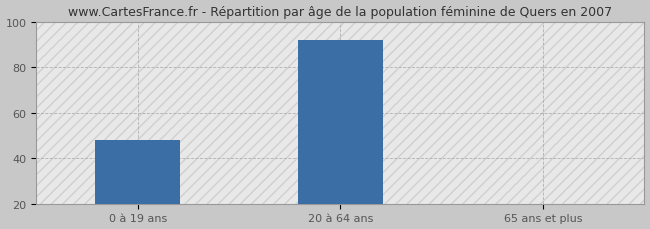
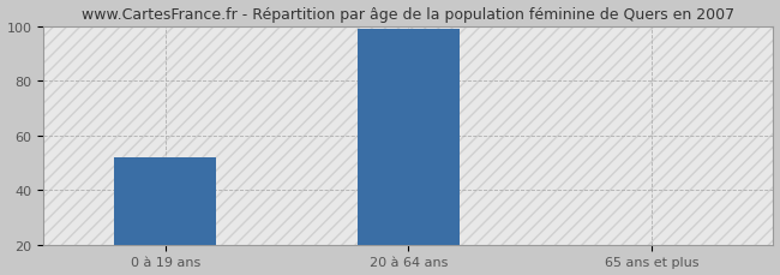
0 à 19 ans: 48 -> 52
20 à 64 ans: 92 -> 99
